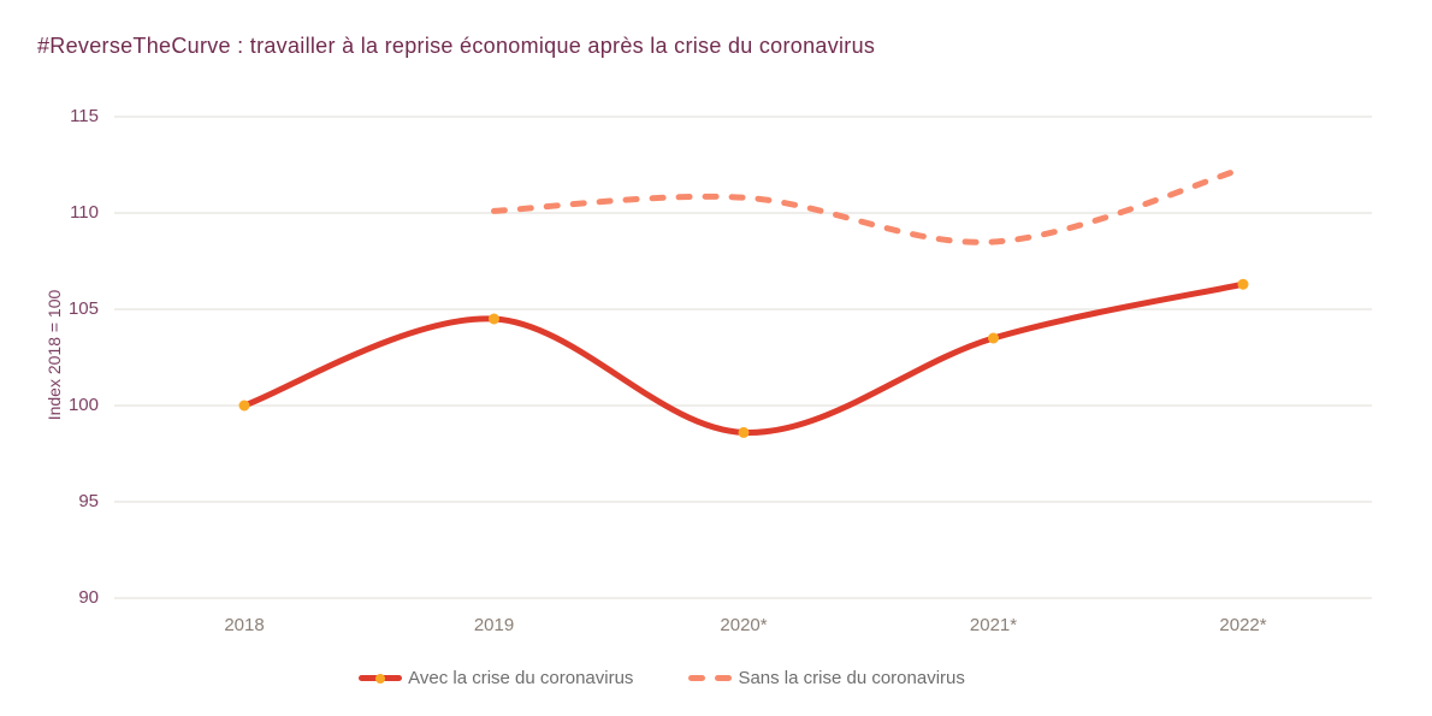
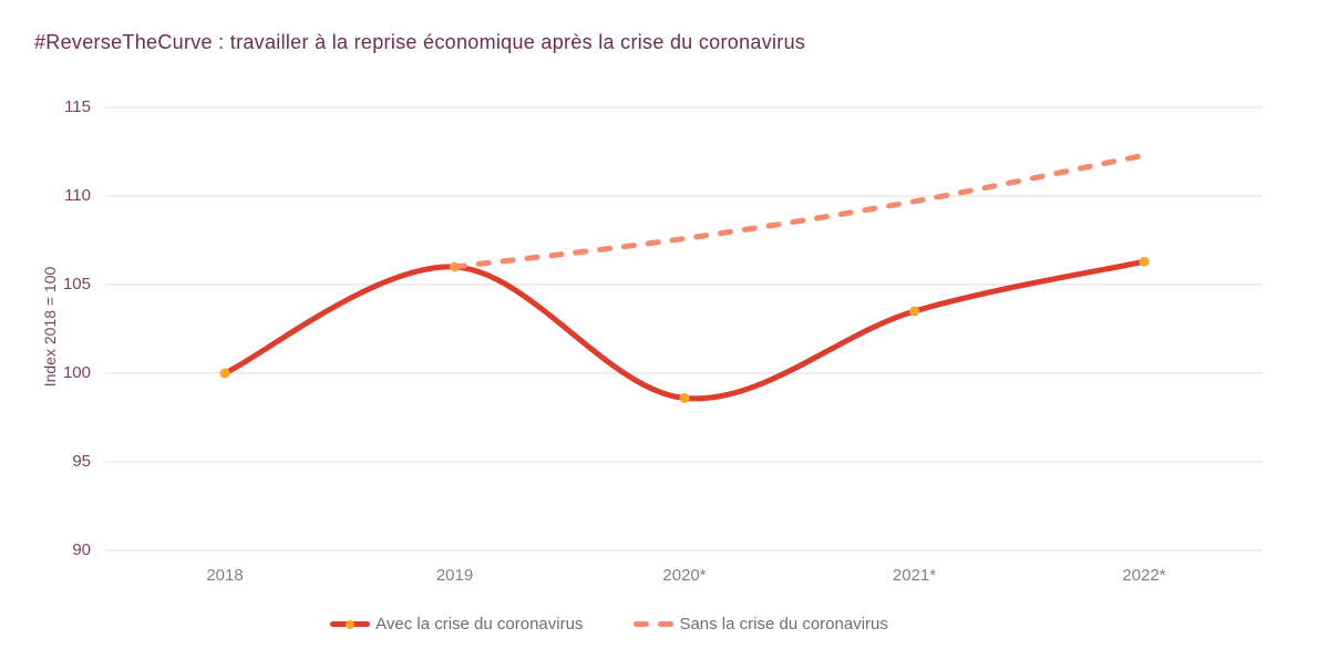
Avec la crise du coronavirus/2019: 104.5 -> 106.0
Sans la crise du coronavirus/2019: 110.1 -> 106.0
Sans la crise du coronavirus/2020*: 110.8 -> 107.6
Sans la crise du coronavirus/2021*: 108.5 -> 109.7
